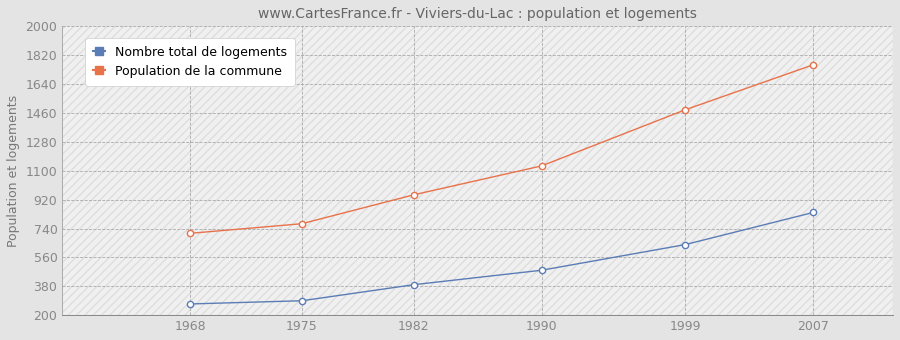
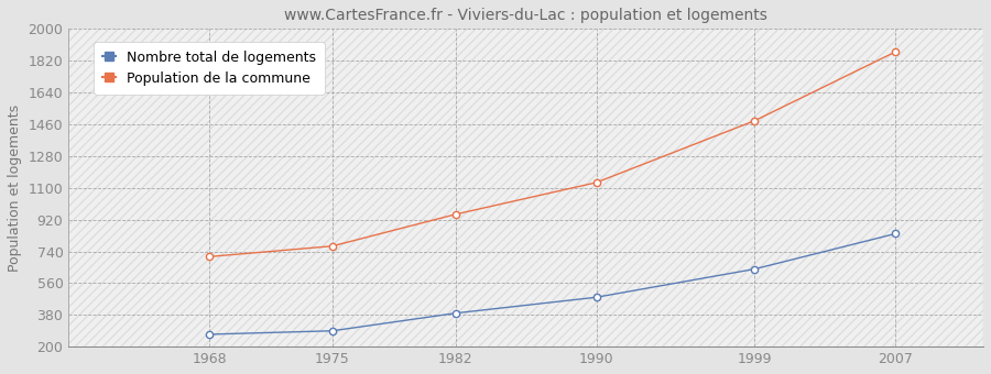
Population de la commune/2007: 1760 -> 1870
